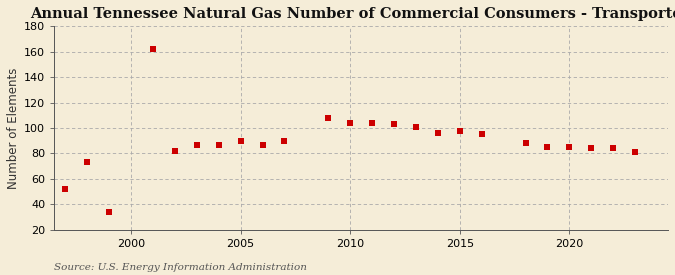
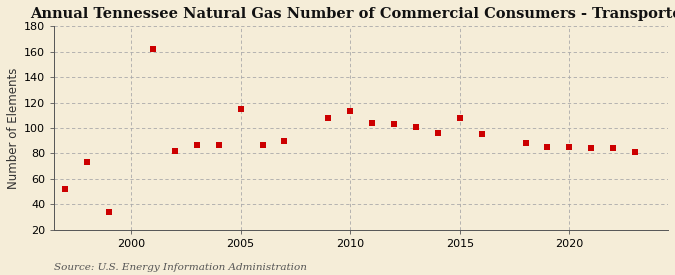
2005: 90 -> 115
2010: 104 -> 113
2015: 98 -> 108
